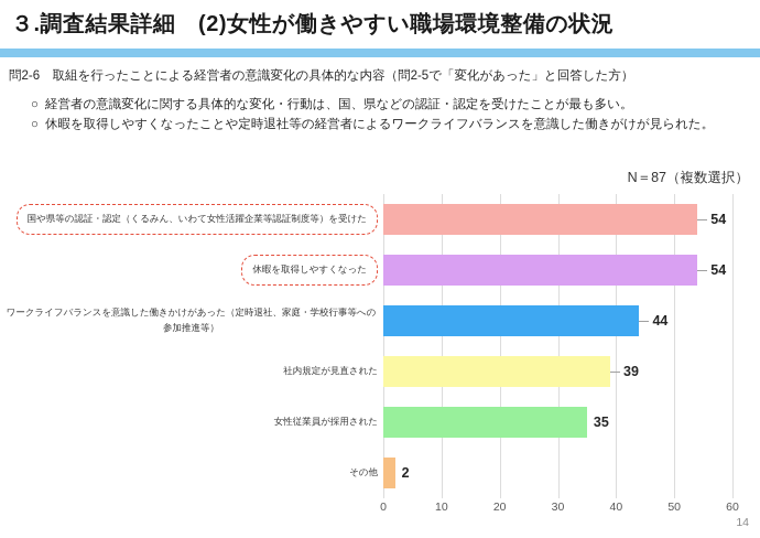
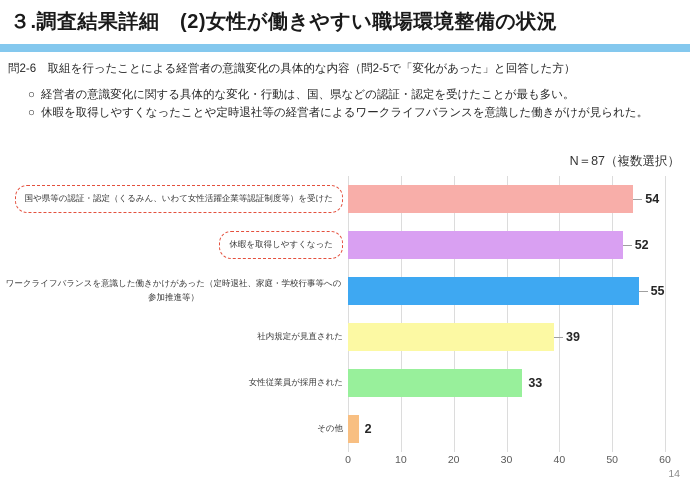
休暇を取得しやすくなった: 54 -> 52
ワークライフバランスを意識した働きかけがあった（定時退社、家庭・学校行事等への参加推進等）: 44 -> 55
女性従業員が採用された: 35 -> 33
